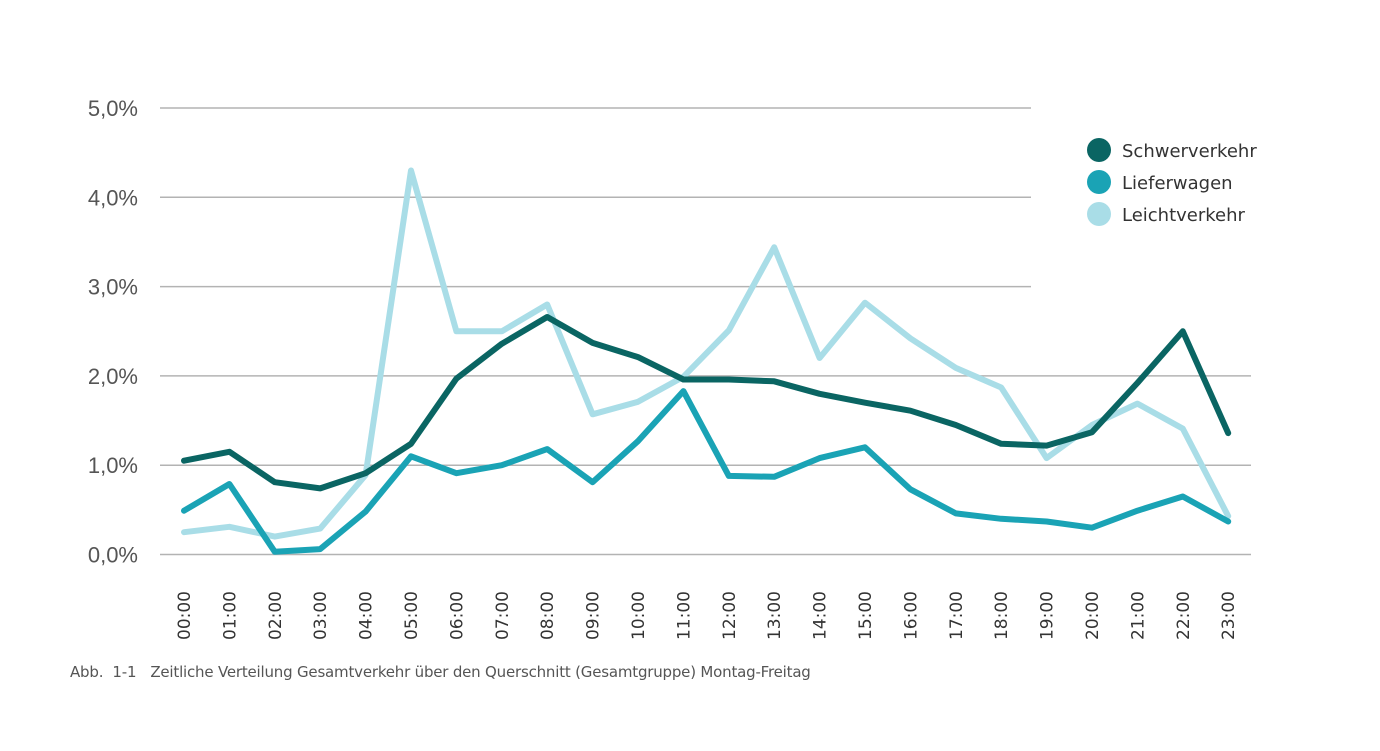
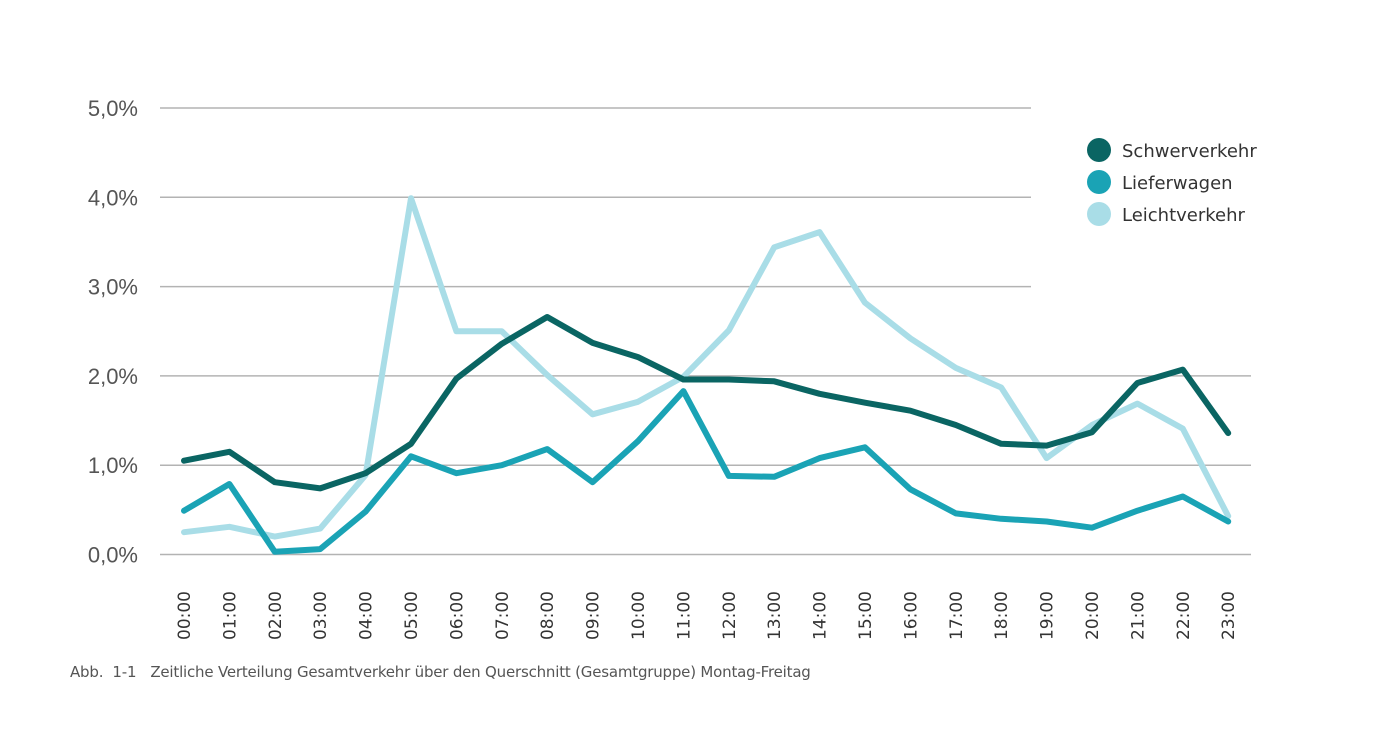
Leichtverkehr/05:00: 4,3% -> 4,0%
Leichtverkehr/08:00: 2,8% -> 2,0%
Leichtverkehr/14:00: 2,2% -> 3,6%
Schwerverkehr/22:00: 2,5% -> 2,1%
